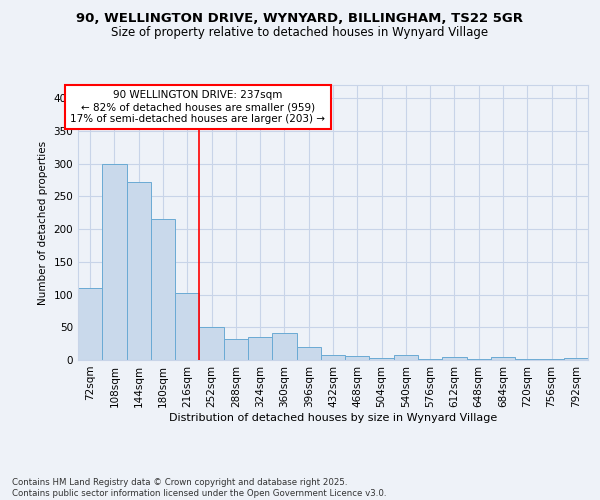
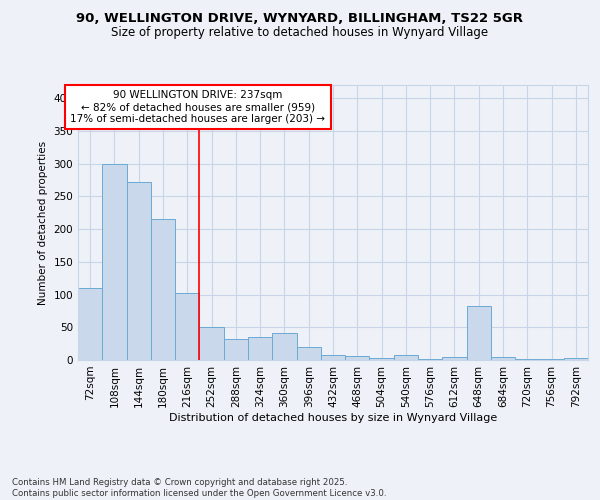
648sqm: 1 -> 82
